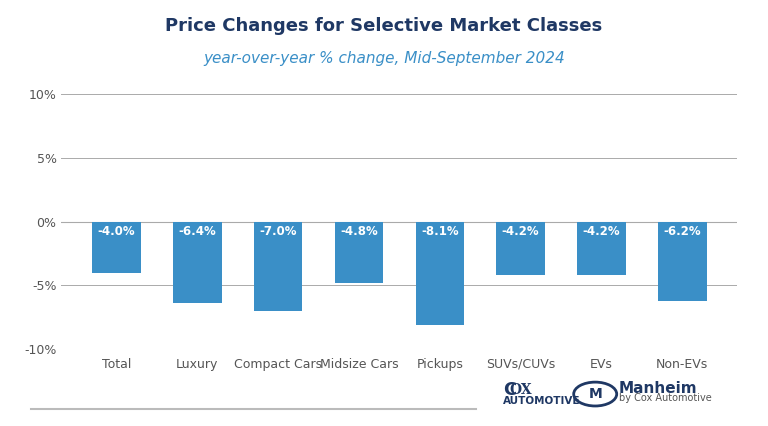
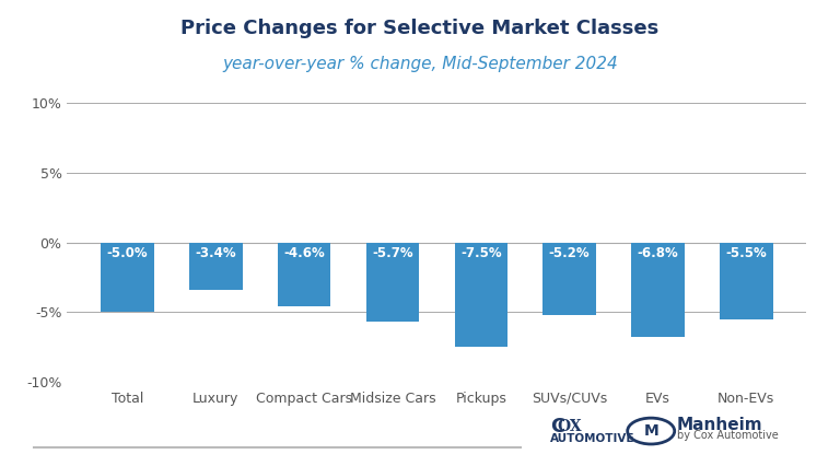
Total: -4.0% -> -5.0%
Luxury: -6.4% -> -3.4%
Compact Cars: -7.0% -> -4.6%
Midsize Cars: -4.8% -> -5.7%
Pickups: -8.1% -> -7.5%
SUVs/CUVs: -4.2% -> -5.2%
EVs: -4.2% -> -6.8%
Non-EVs: -6.2% -> -5.5%
